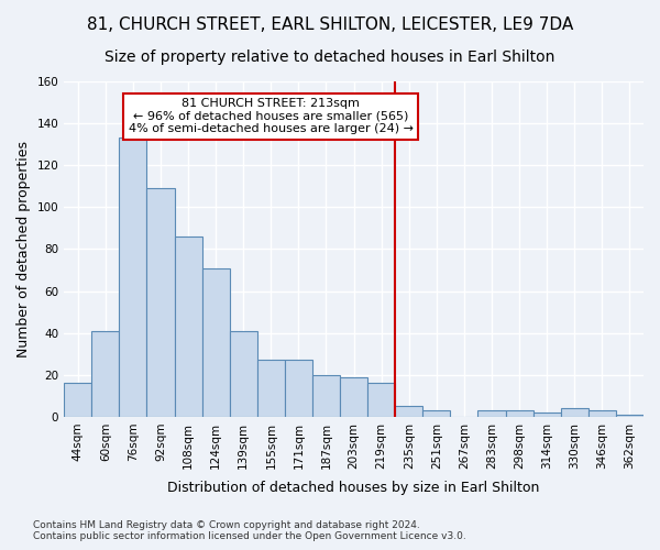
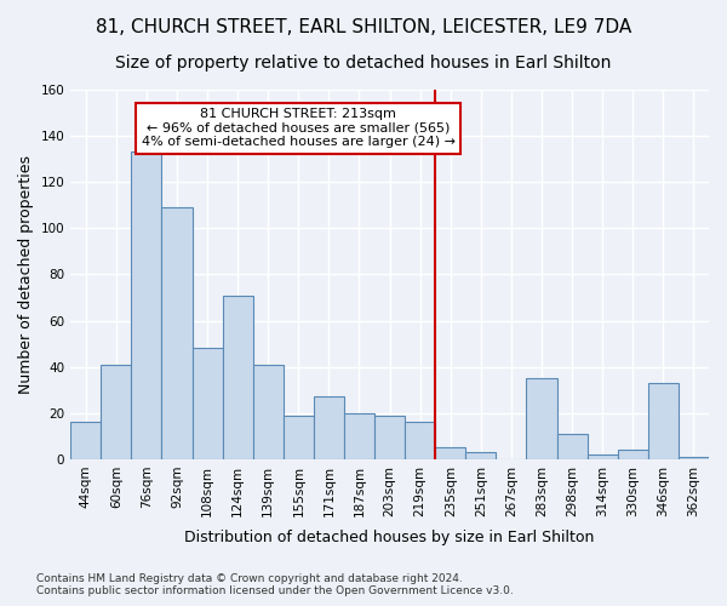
108sqm: 86 -> 48
155sqm: 27 -> 19
283sqm: 3 -> 35
298sqm: 3 -> 11
346sqm: 3 -> 33
